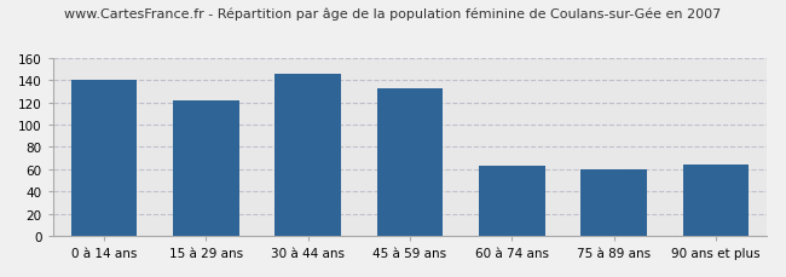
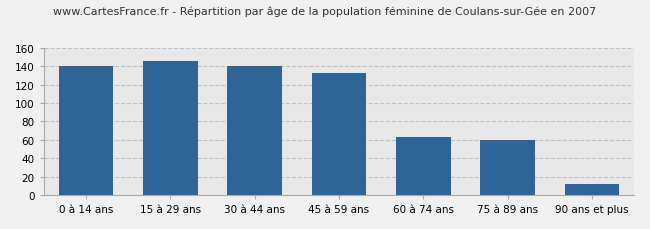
15 à 29 ans: 122 -> 146
30 à 44 ans: 146 -> 140
90 ans et plus: 64 -> 12
